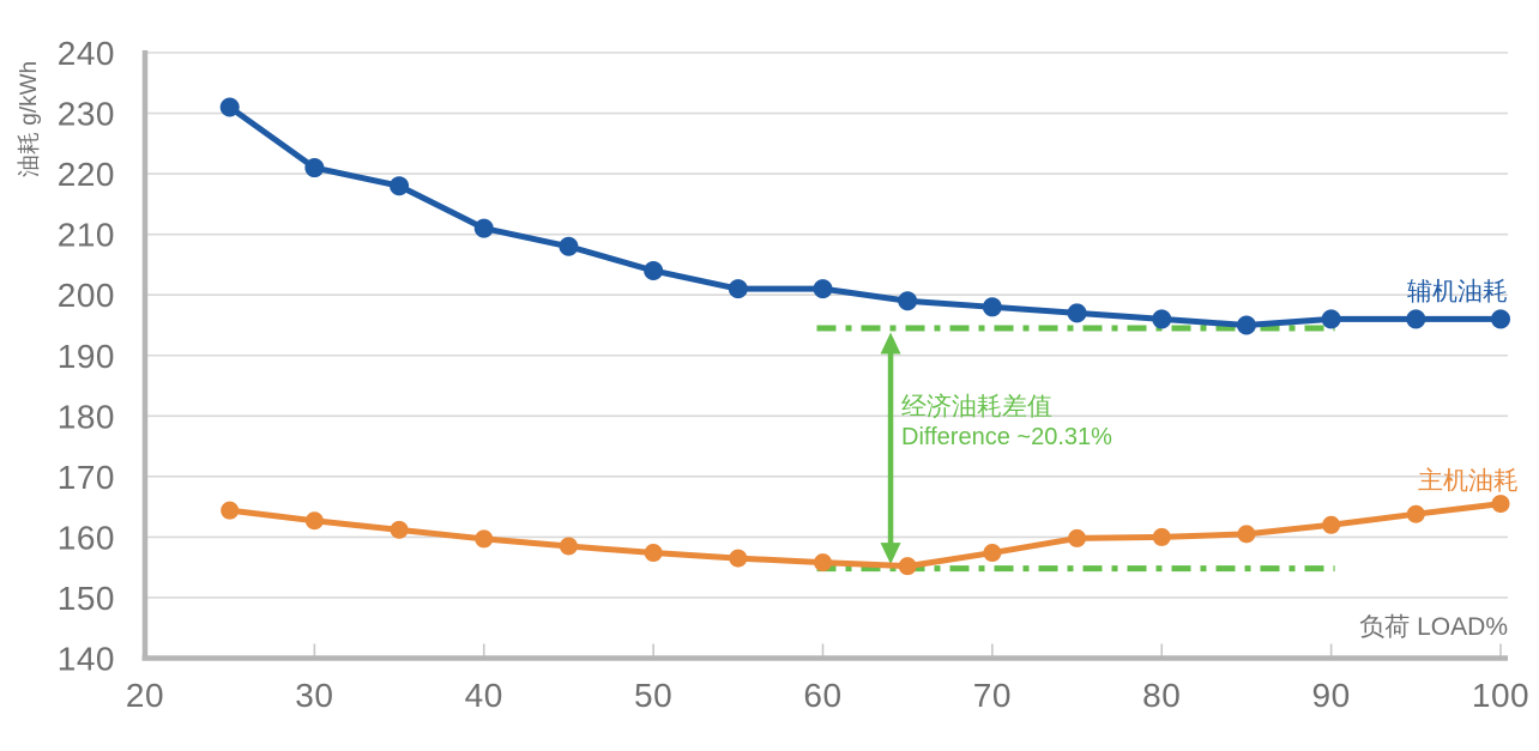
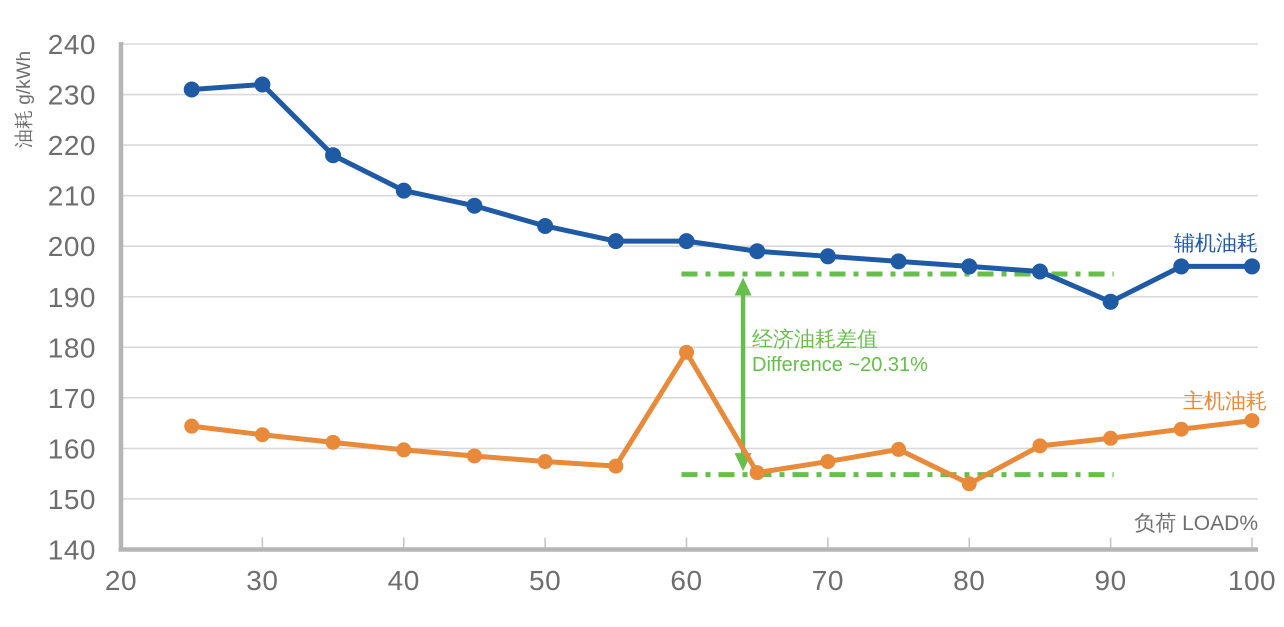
辅机油耗/30: 221 -> 232
主机油耗/60: 156 -> 179
主机油耗/80: 160 -> 153
辅机油耗/90: 196 -> 189
